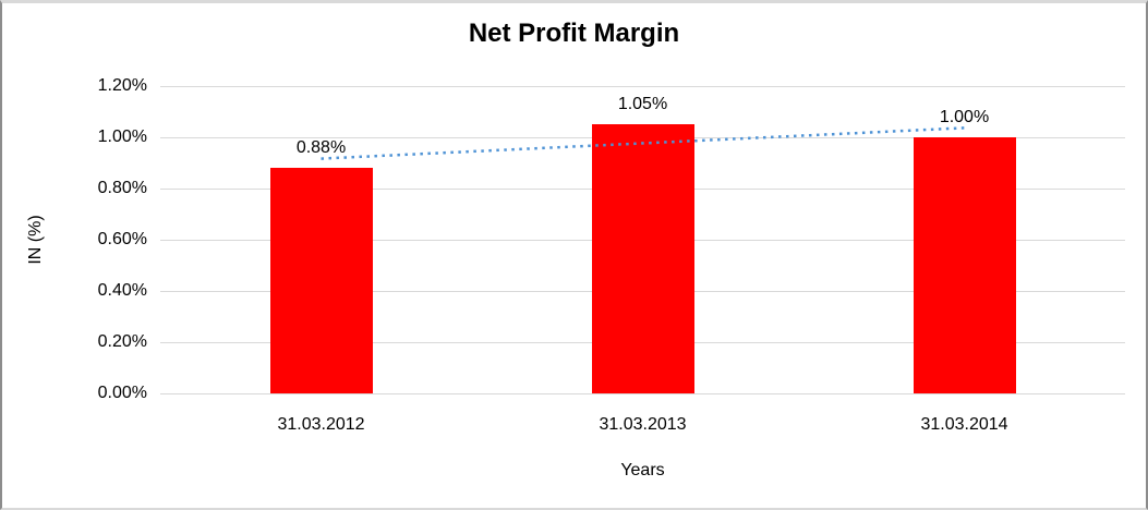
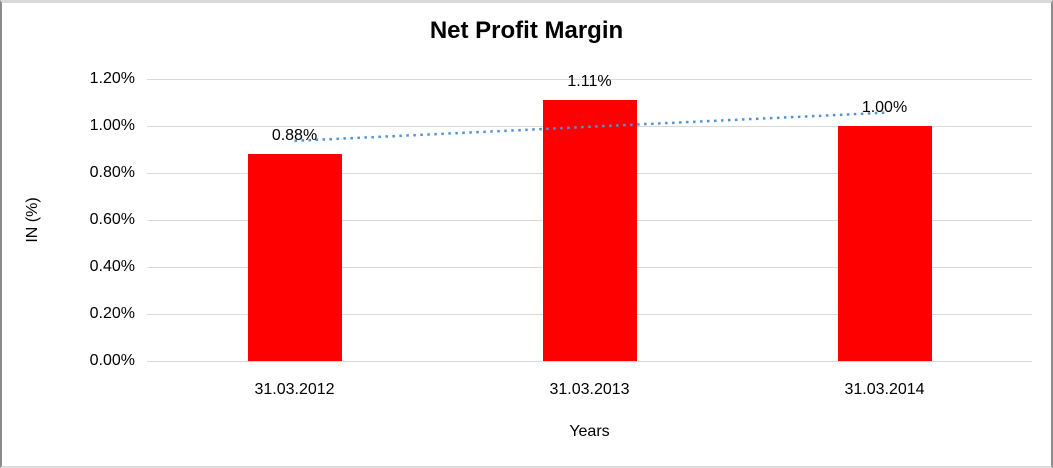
31.03.2013: 1.05% -> 1.11%
